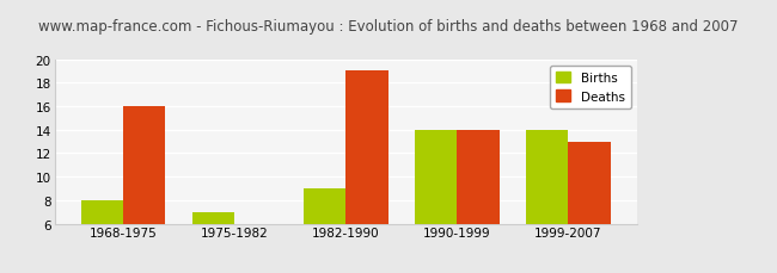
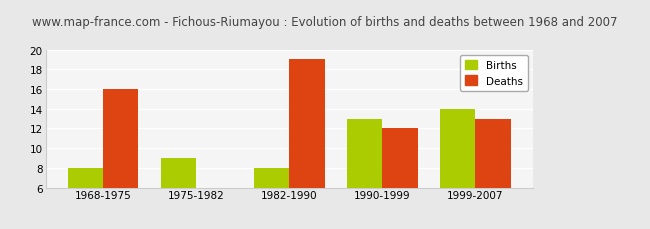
Births/1975-1982: 7 -> 9
Births/1982-1990: 9 -> 8
Births/1990-1999: 14 -> 13
Deaths/1990-1999: 14 -> 12
